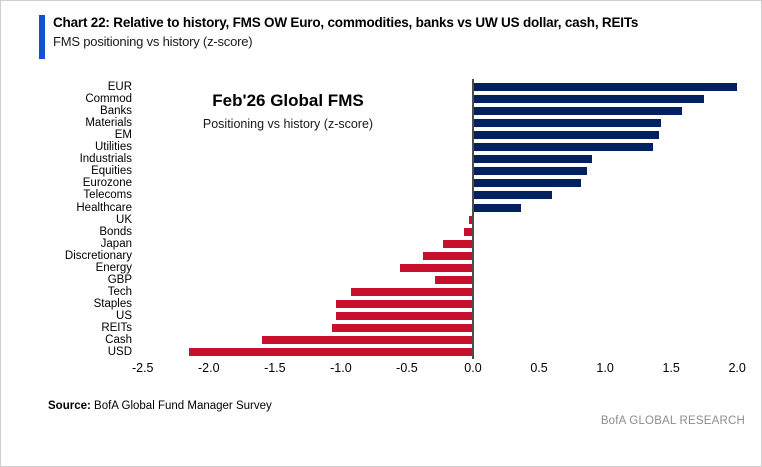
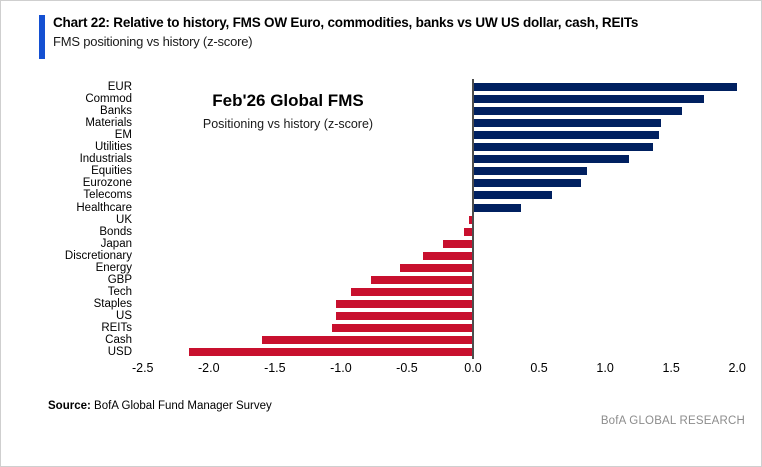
Industrials: 0.90 -> 1.18
GBP: -0.29 -> -0.77
